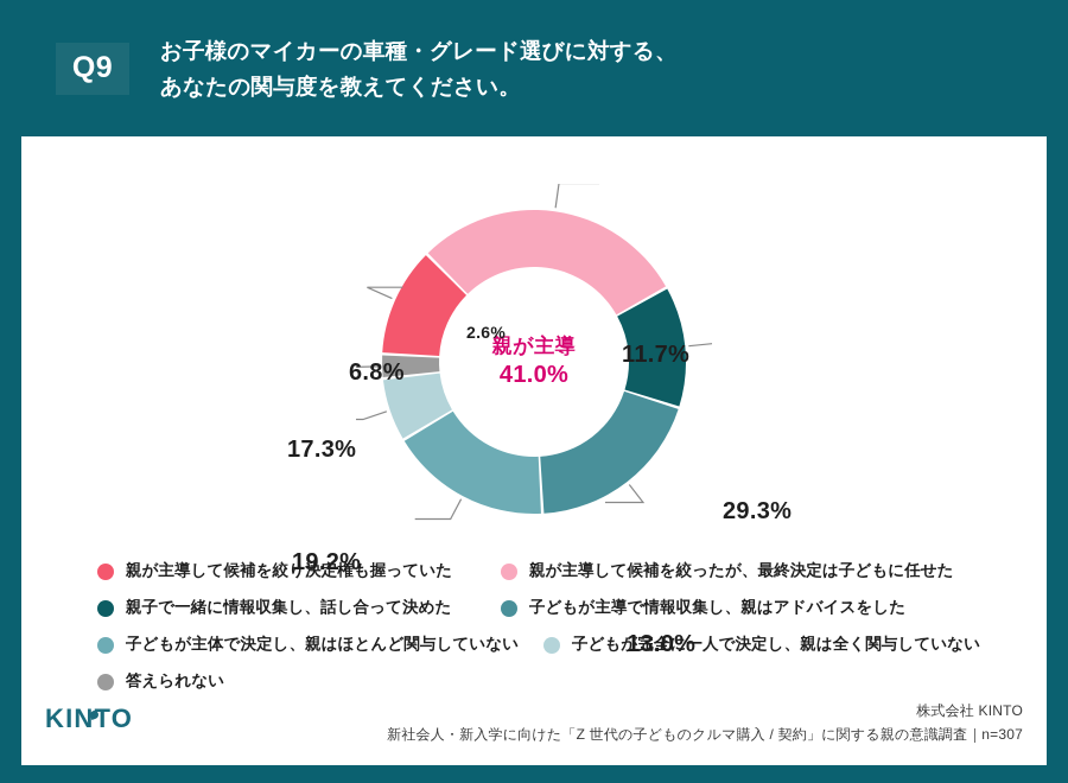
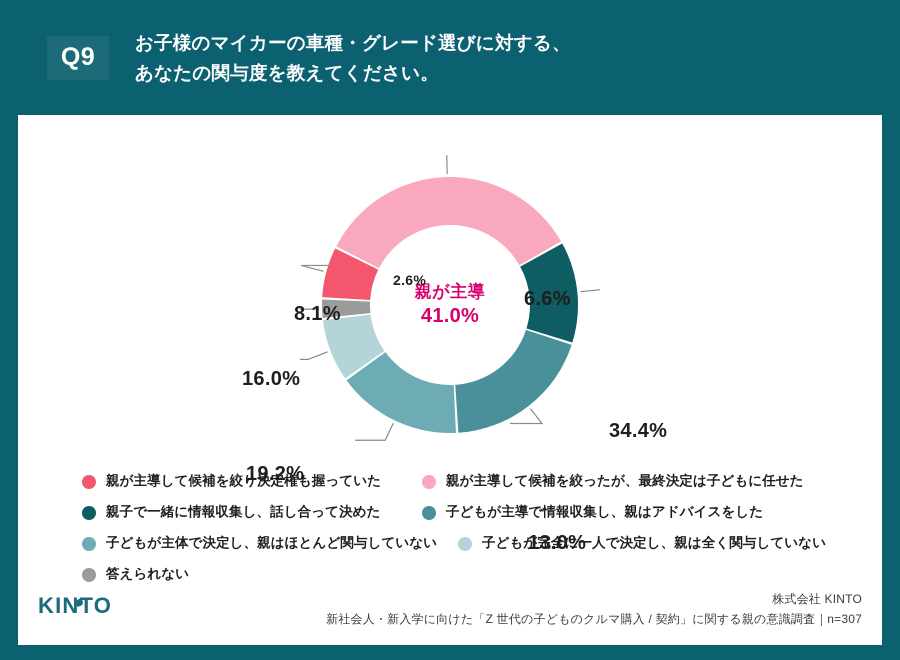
親が主導して候補を絞り決定権も握っていた: 11.7% -> 6.6%
親が主導して候補を絞ったが、最終決定は子どもに任せた: 29.3% -> 34.4%
子どもが主体で決定し、親はほとんど関与していない: 17.3% -> 16.0%
子どもが完全に一人で決定し、親は全く関与していない: 6.8% -> 8.1%
